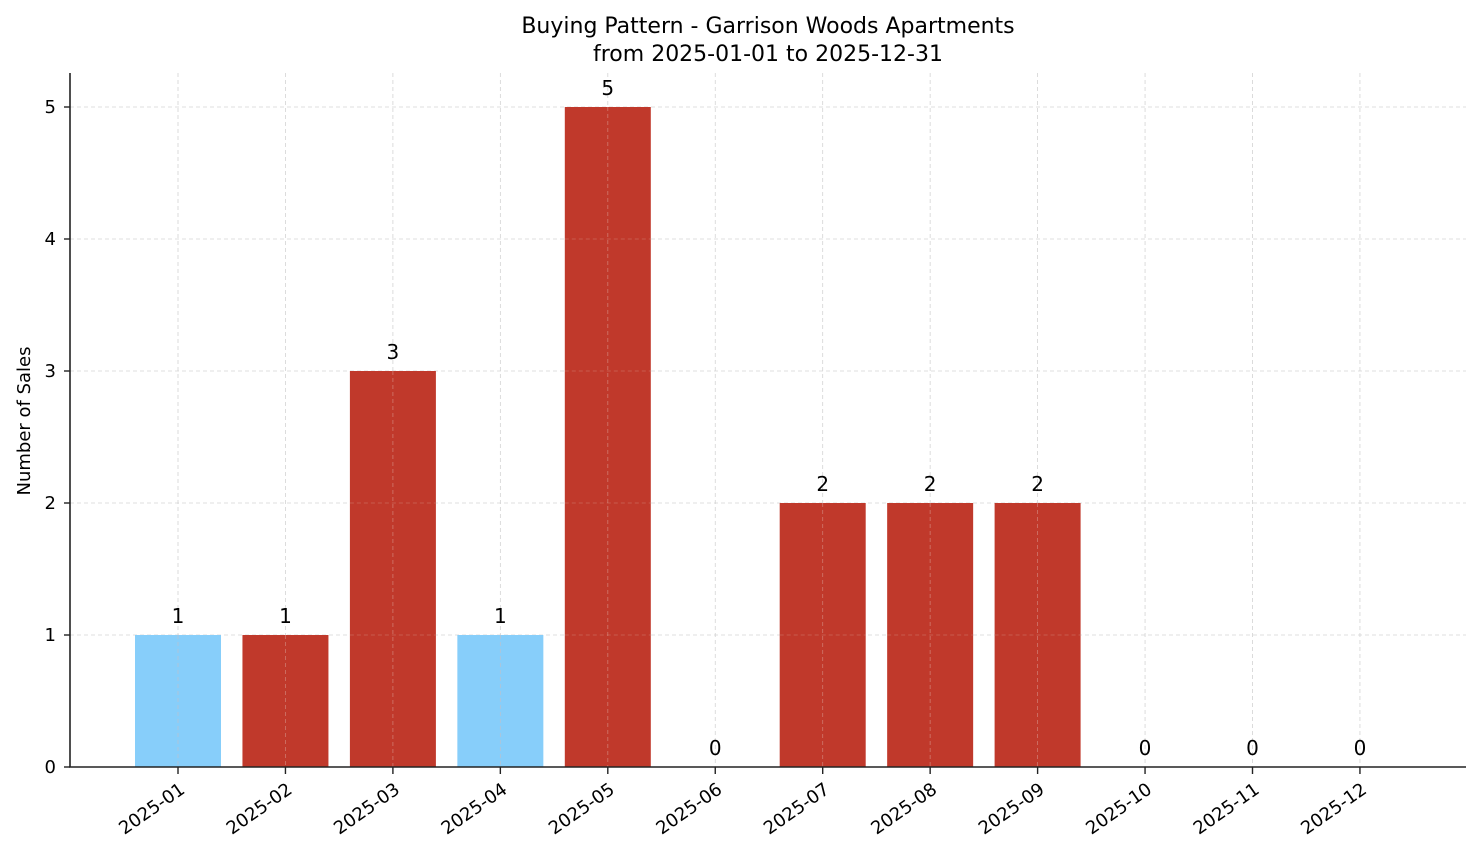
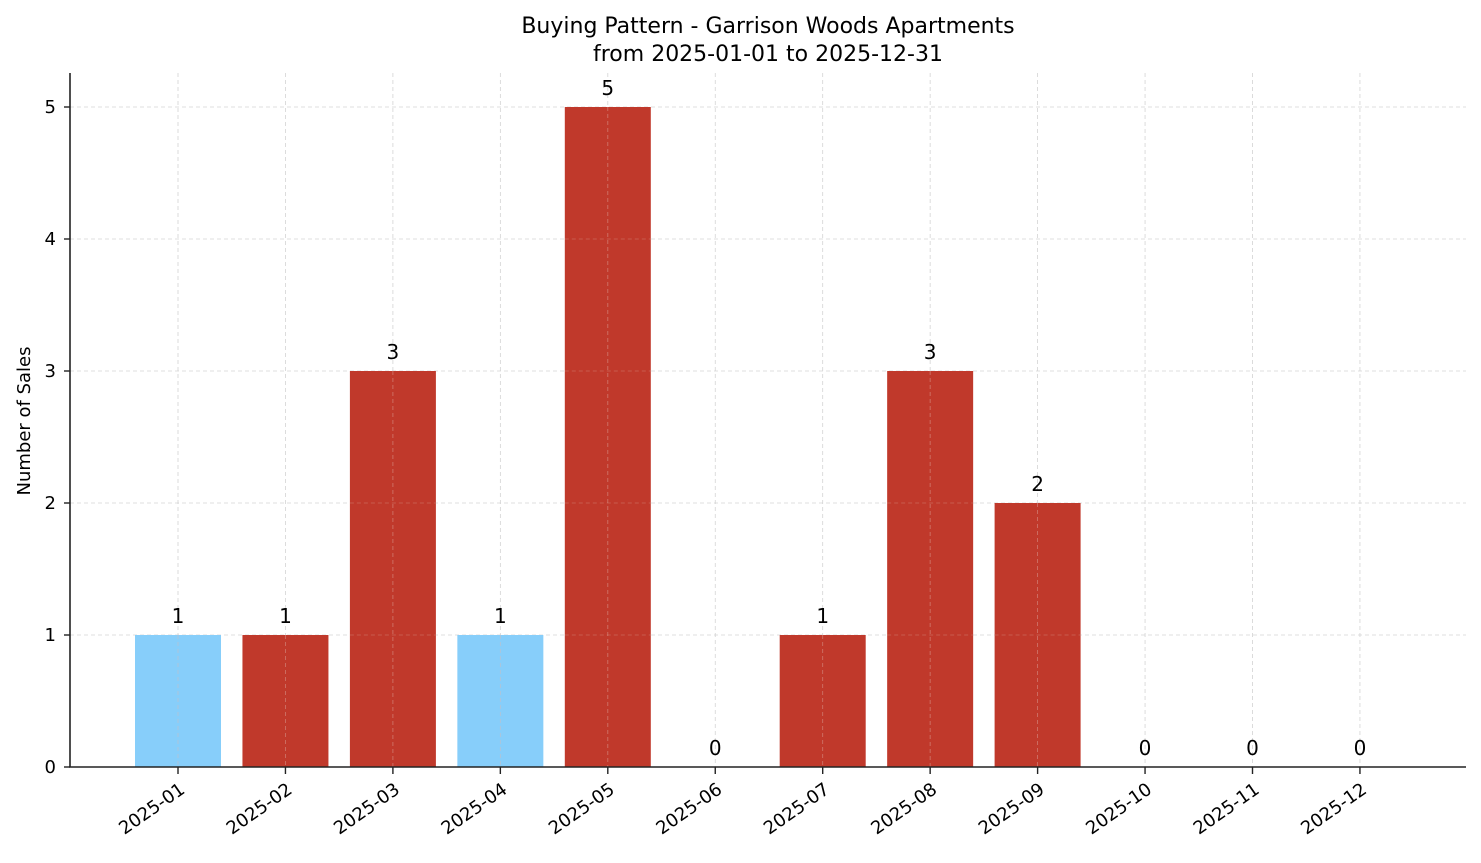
2025-07: 2 -> 1
2025-08: 2 -> 3
